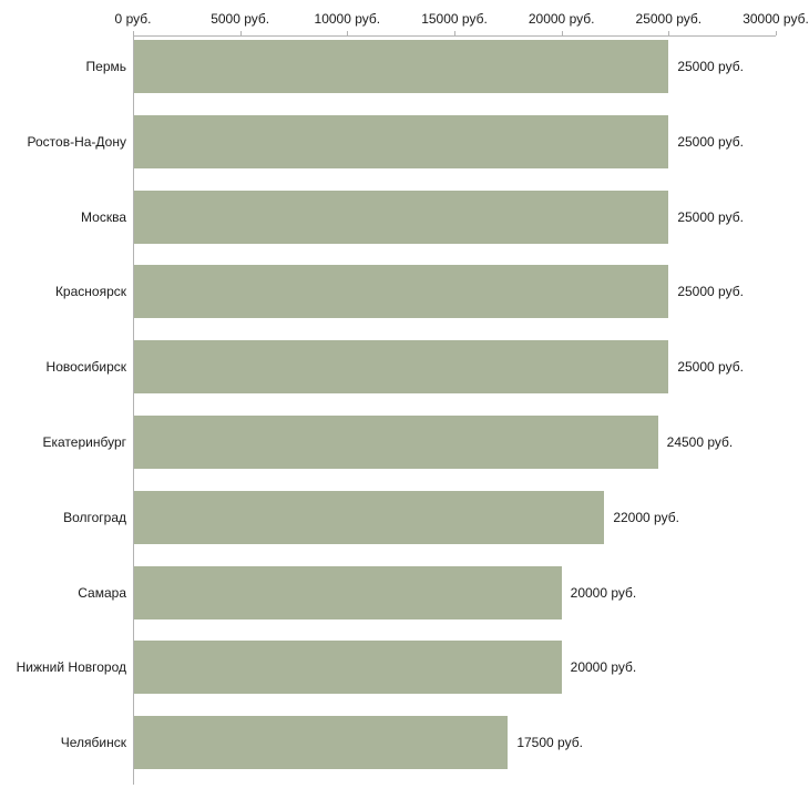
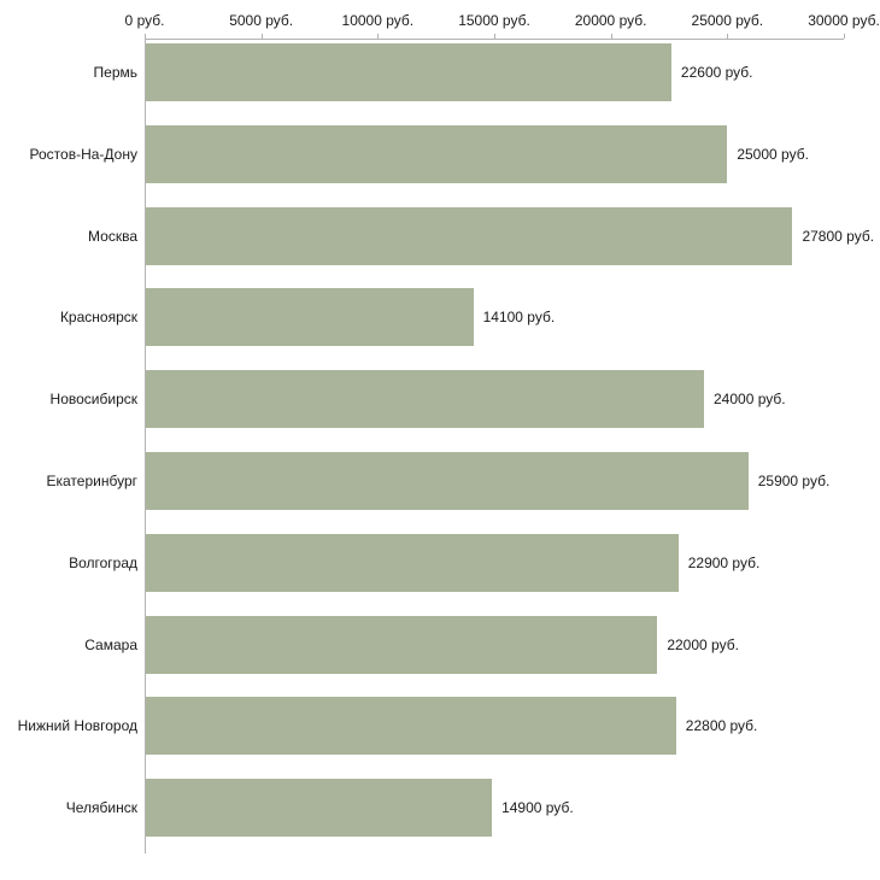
Пермь: 25000 -> 22600
Москва: 25000 -> 27800
Красноярск: 25000 -> 14100
Новосибирск: 25000 -> 24000
Екатеринбург: 24500 -> 25900
Волгоград: 22000 -> 22900
Самара: 20000 -> 22000
Нижний Новгород: 20000 -> 22800
Челябинск: 17500 -> 14900
